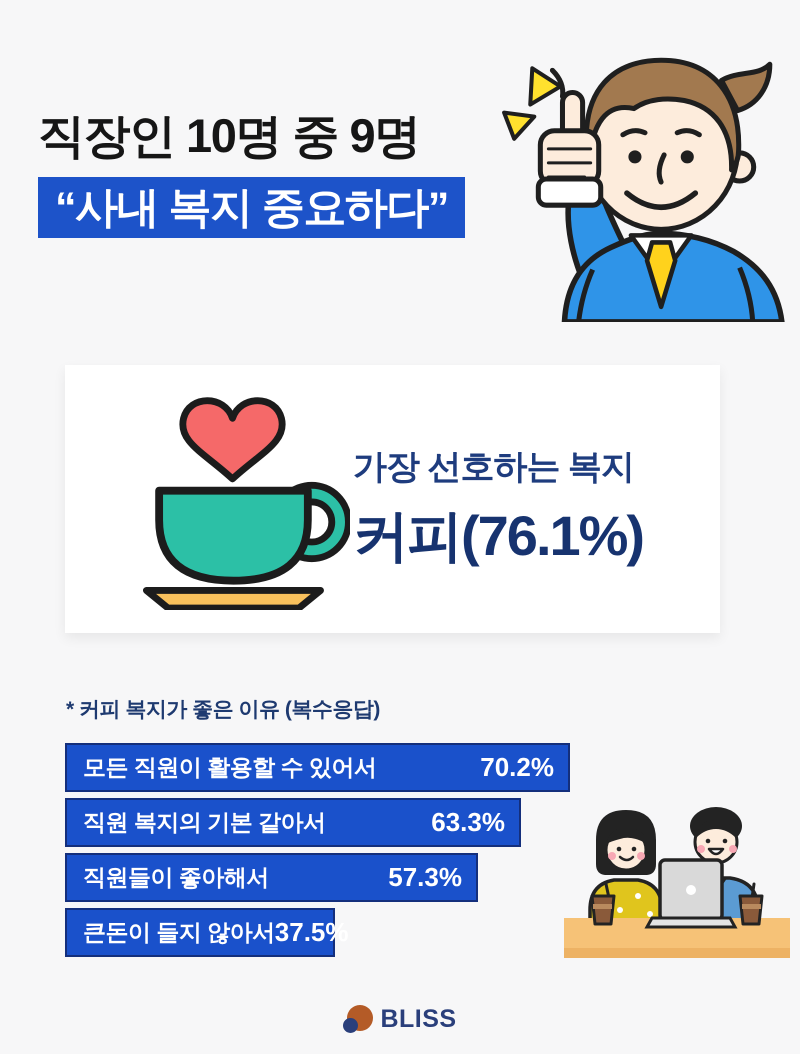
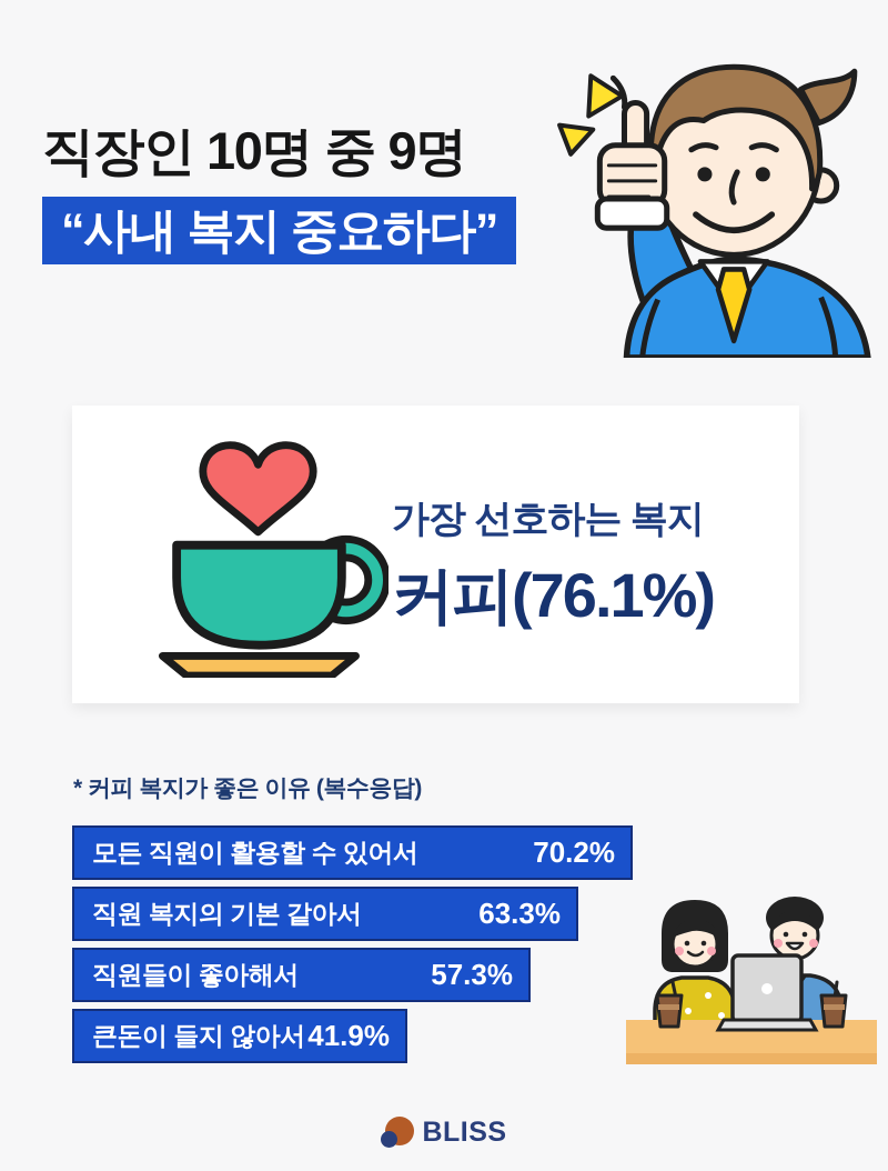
큰돈이 들지 않아서: 37.5% -> 41.9%
